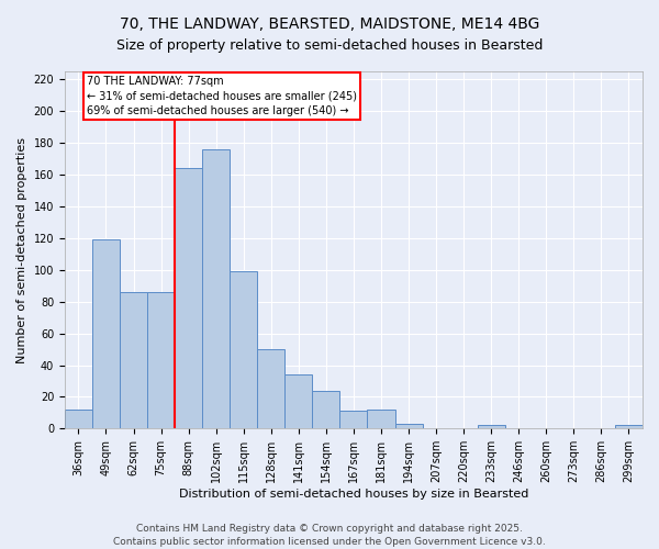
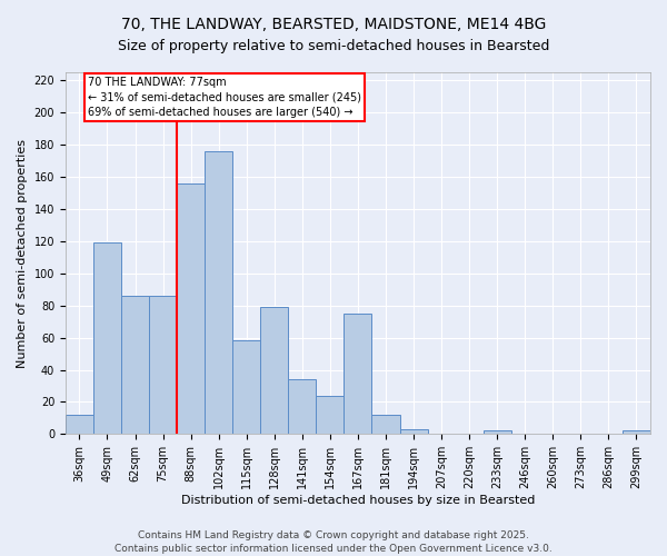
88sqm: 164 -> 156
115sqm: 99 -> 58
128sqm: 50 -> 79
167sqm: 11 -> 75
